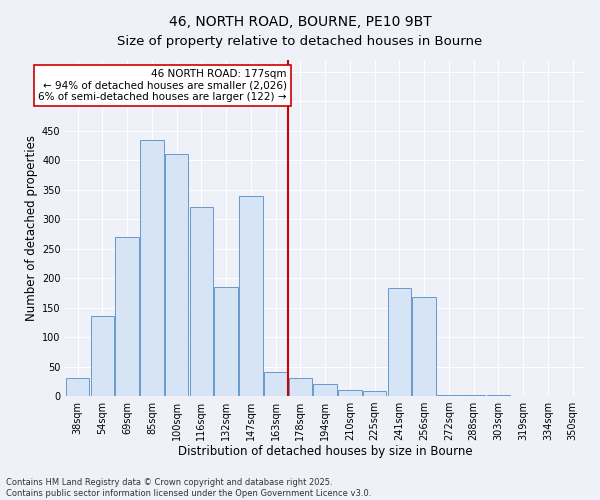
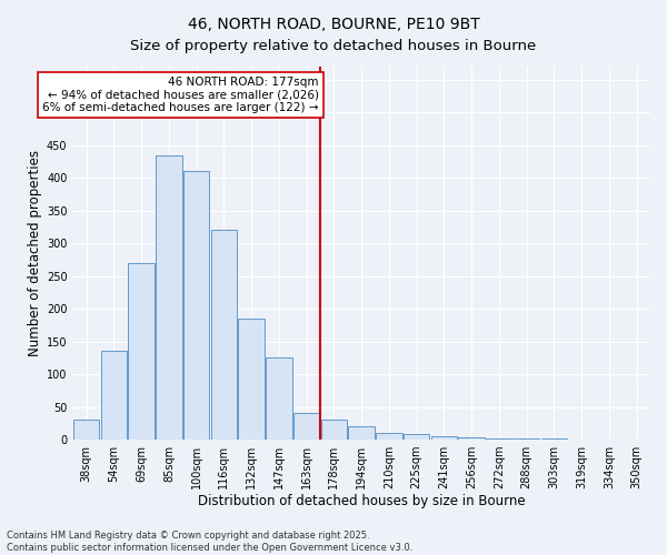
147sqm: 340 -> 125
241sqm: 184 -> 5
256sqm: 168 -> 3
